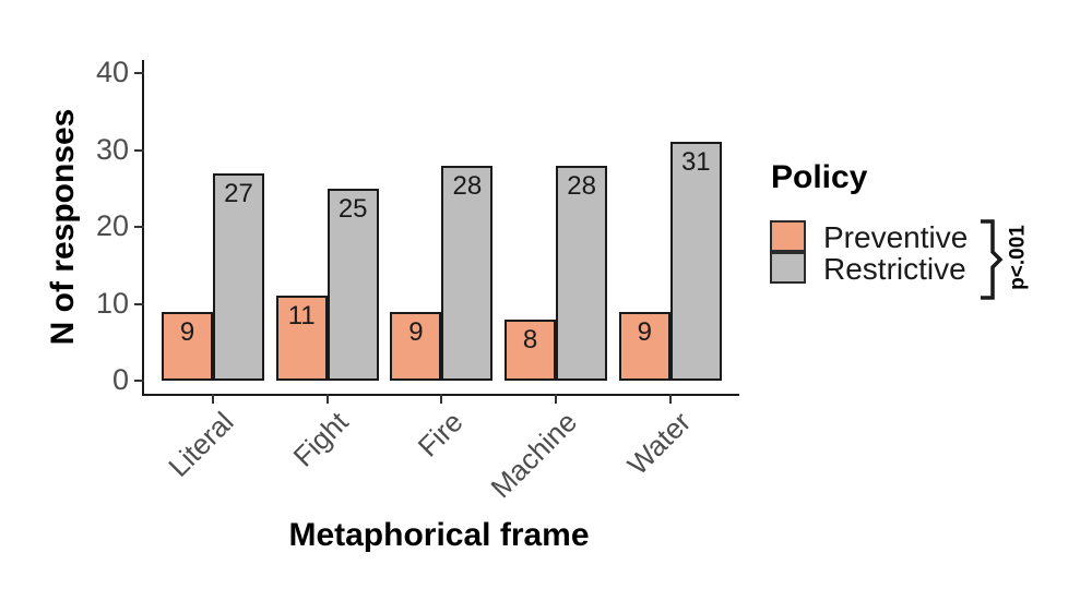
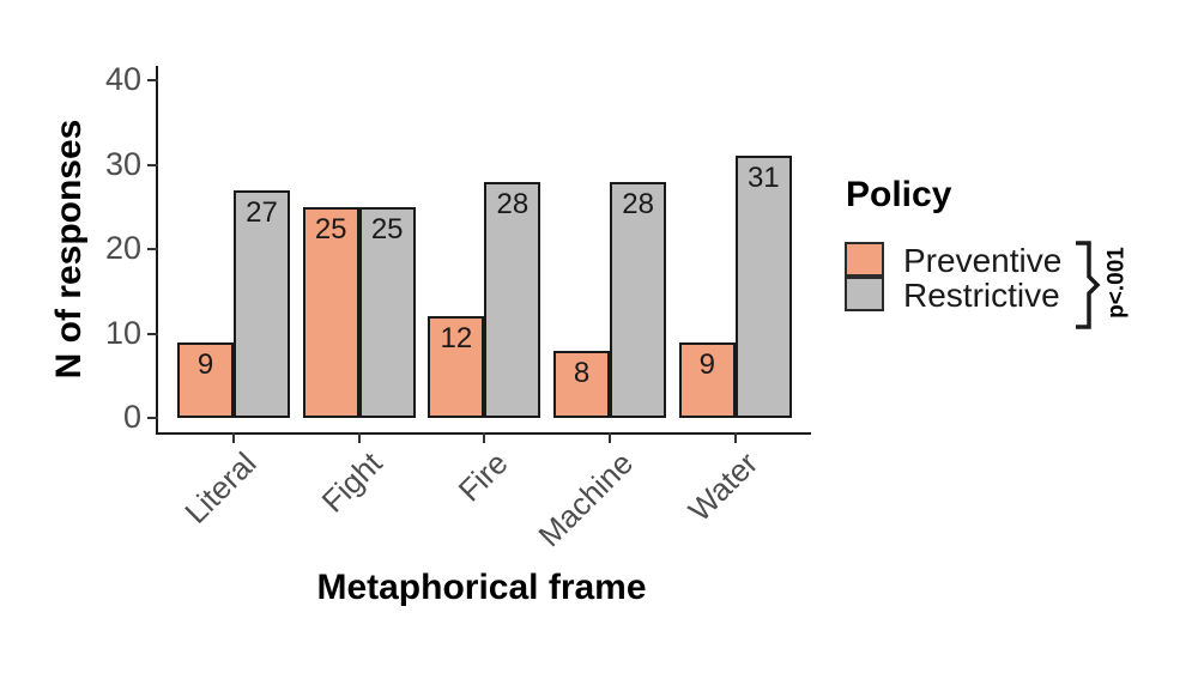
Preventive/Fight: 11 -> 25
Preventive/Fire: 9 -> 12
